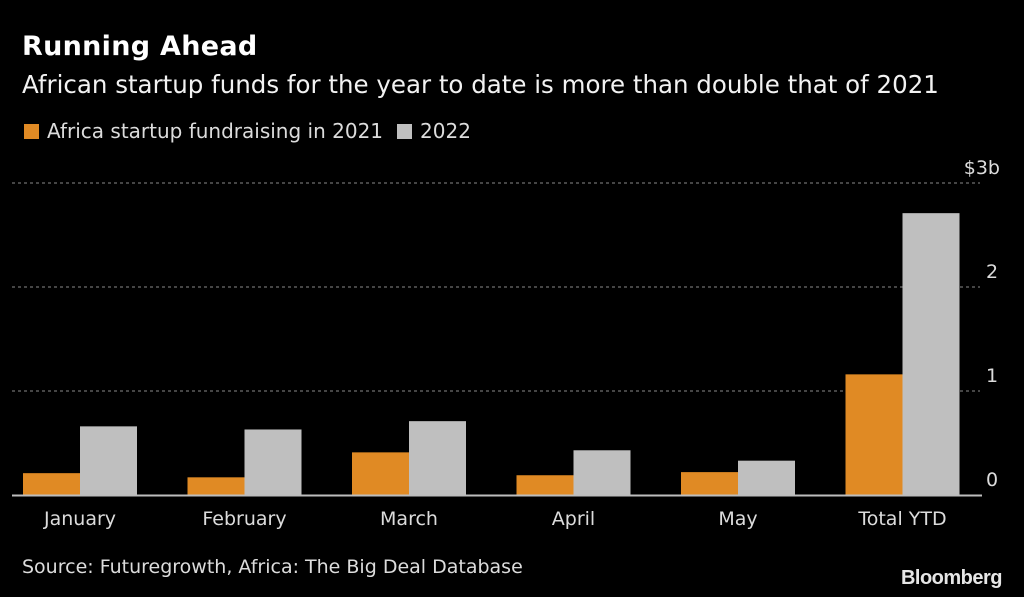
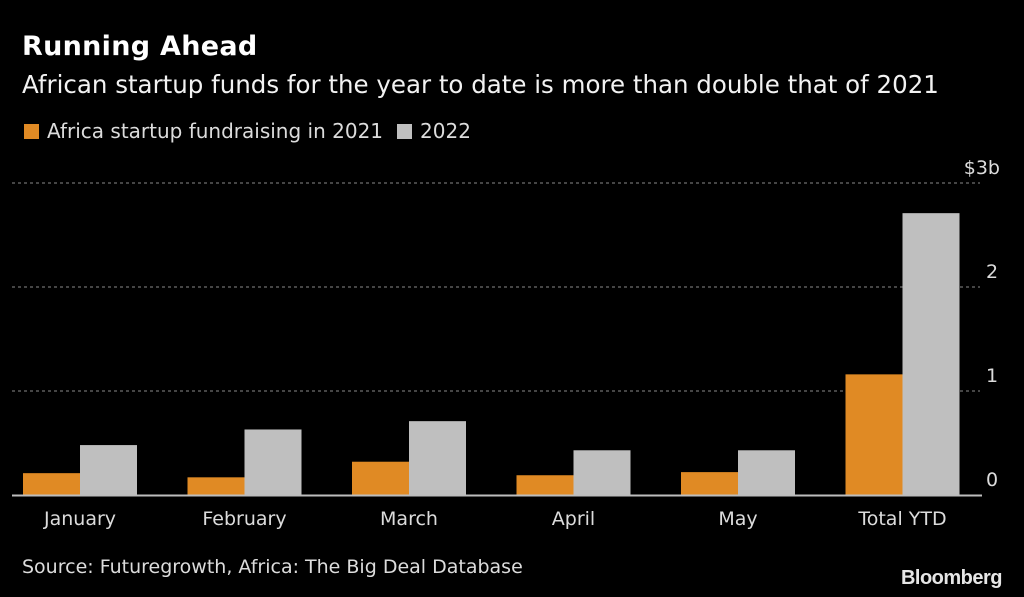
2022/January: $0.66b -> $0.48b
Africa startup fundraising in 2021/March: $0.41b -> $0.32b
2022/May: $0.33b -> $0.43b
